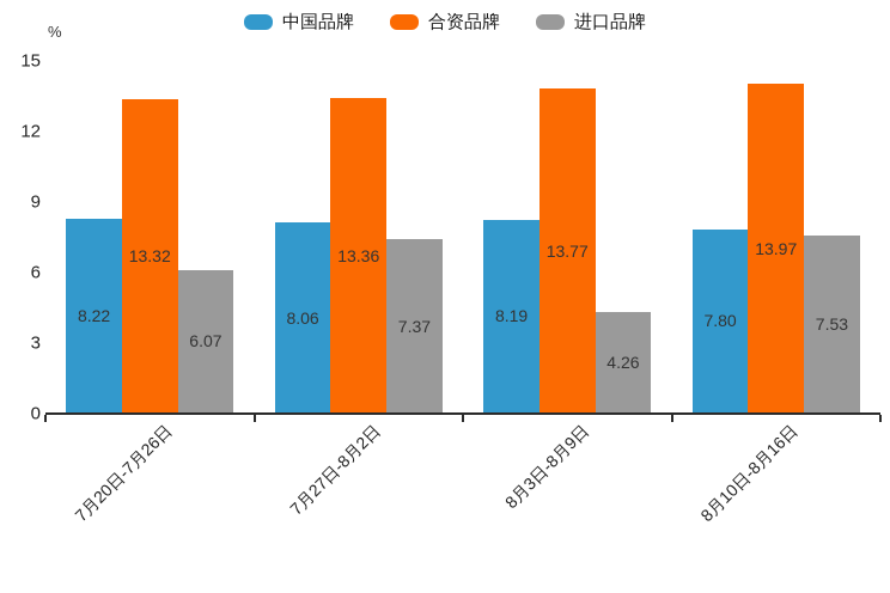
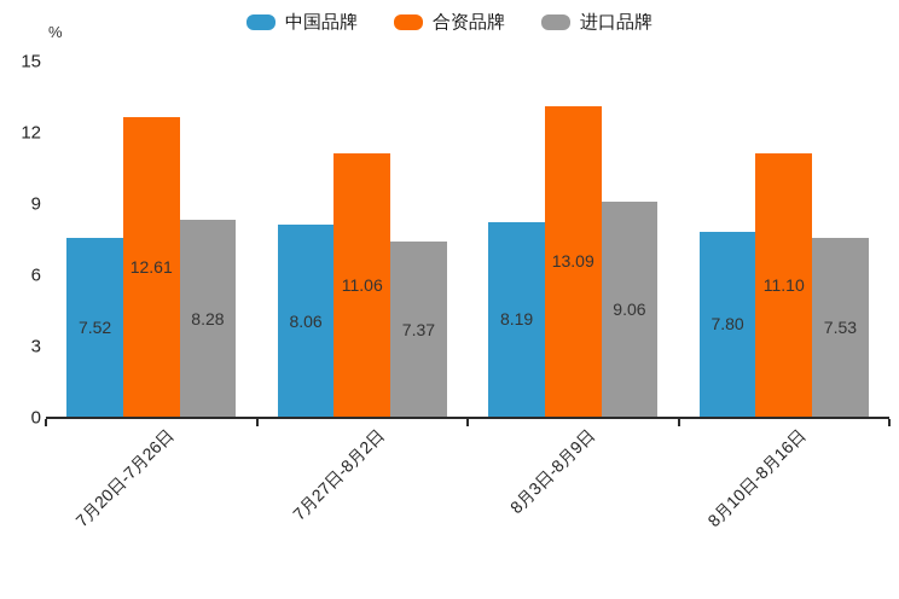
中国品牌/7月20日-7月26日: 8.22 -> 7.52
合资品牌/7月20日-7月26日: 13.32 -> 12.61
进口品牌/7月20日-7月26日: 6.07 -> 8.28
合资品牌/7月27日-8月2日: 13.36 -> 11.06
合资品牌/8月3日-8月9日: 13.77 -> 13.09
进口品牌/8月3日-8月9日: 4.26 -> 9.06
合资品牌/8月10日-8月16日: 13.97 -> 11.10
